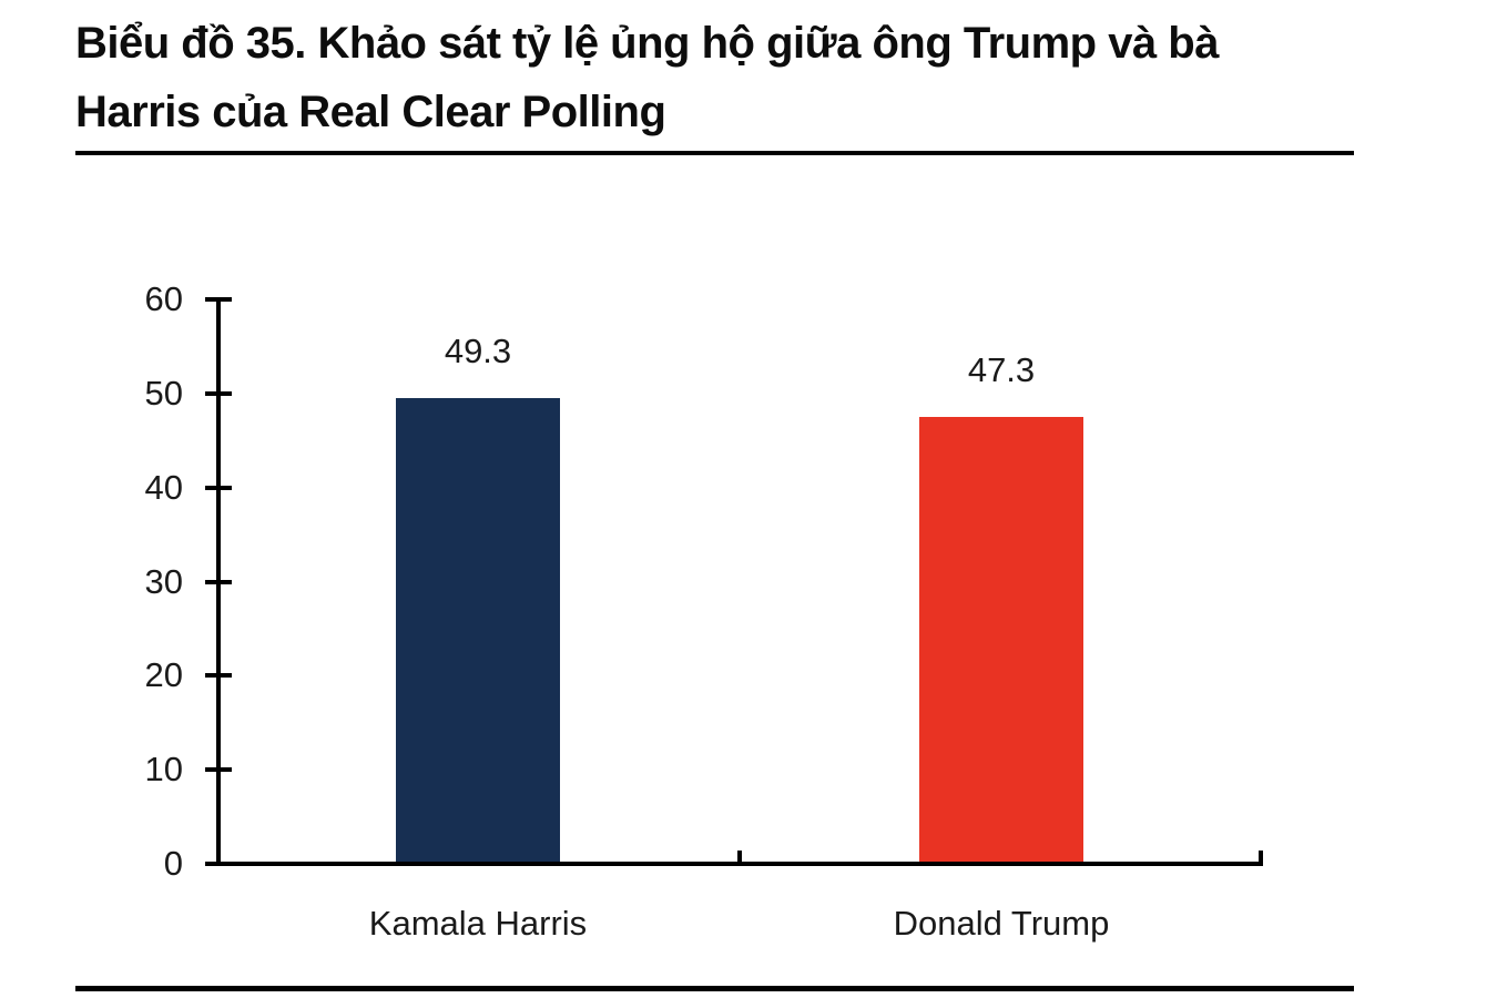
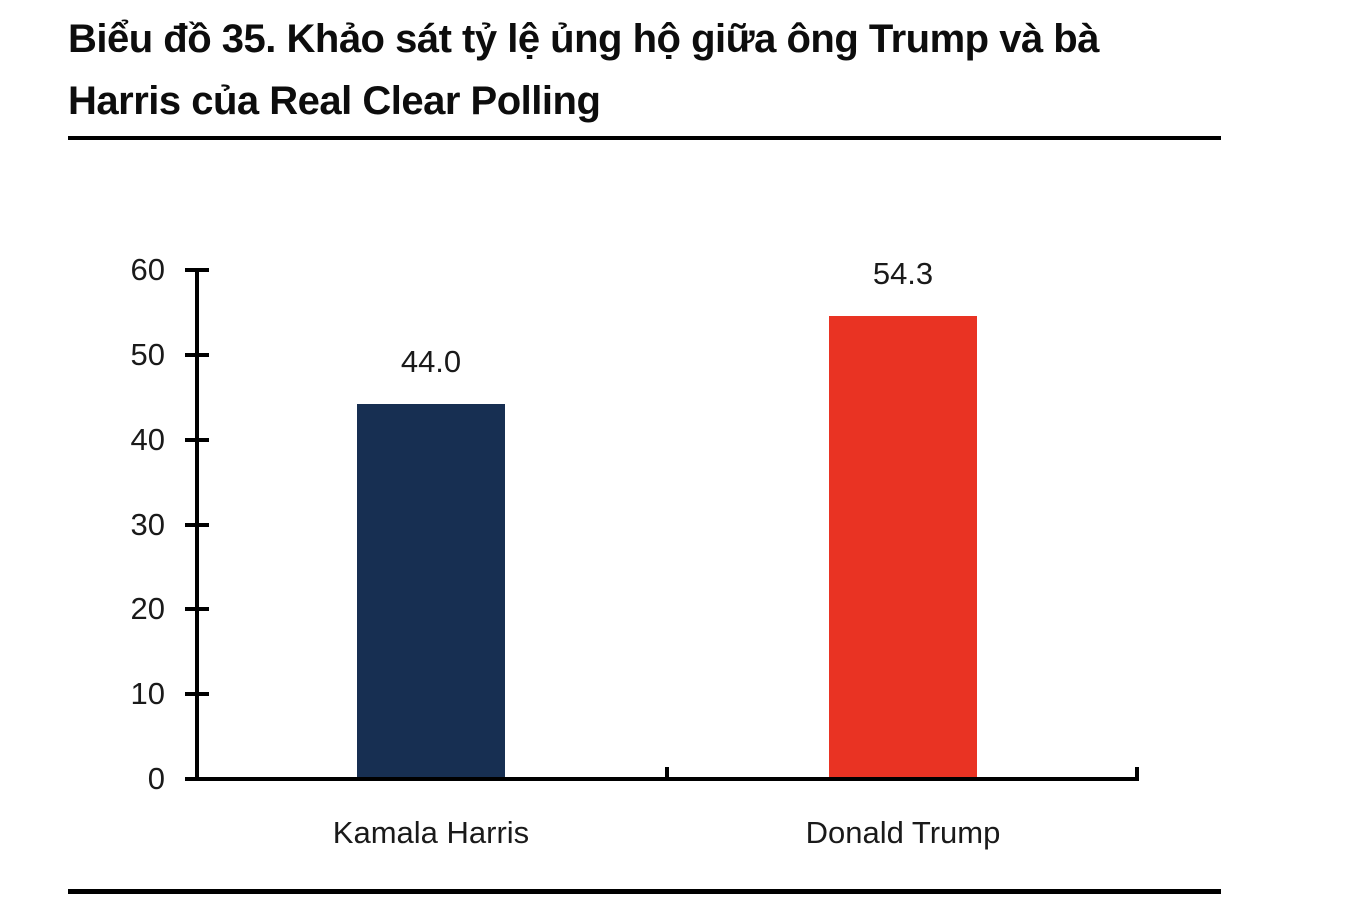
Kamala Harris: 49.3 -> 44.0
Donald Trump: 47.3 -> 54.3
